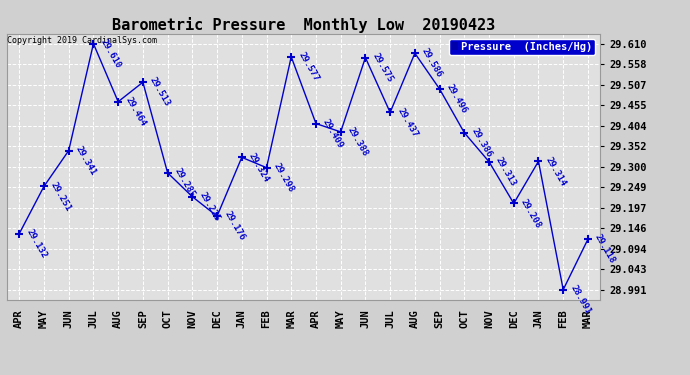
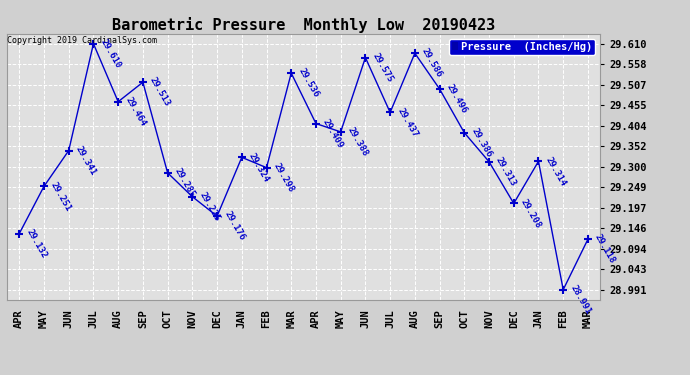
MAR: 29.577 -> 29.536
